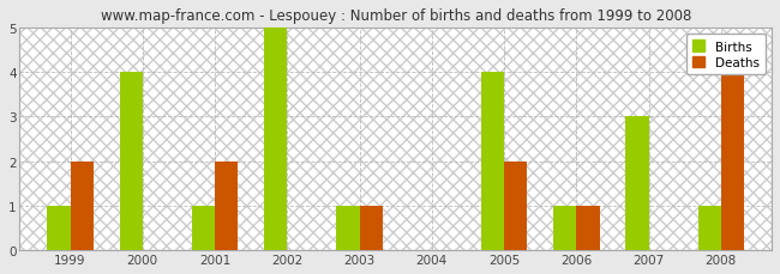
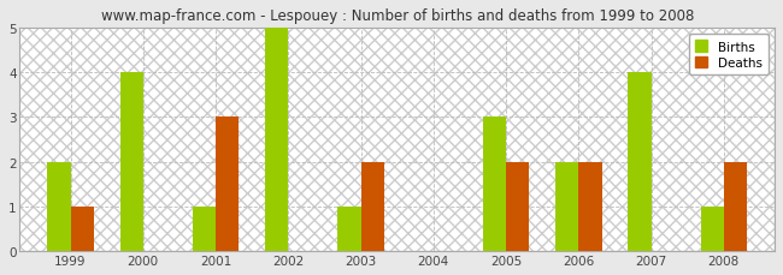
Births/1999: 1 -> 2
Deaths/1999: 2 -> 1
Deaths/2001: 2 -> 3
Deaths/2003: 1 -> 2
Births/2005: 4 -> 3
Births/2006: 1 -> 2
Deaths/2006: 1 -> 2
Births/2007: 3 -> 4
Deaths/2008: 4 -> 2
